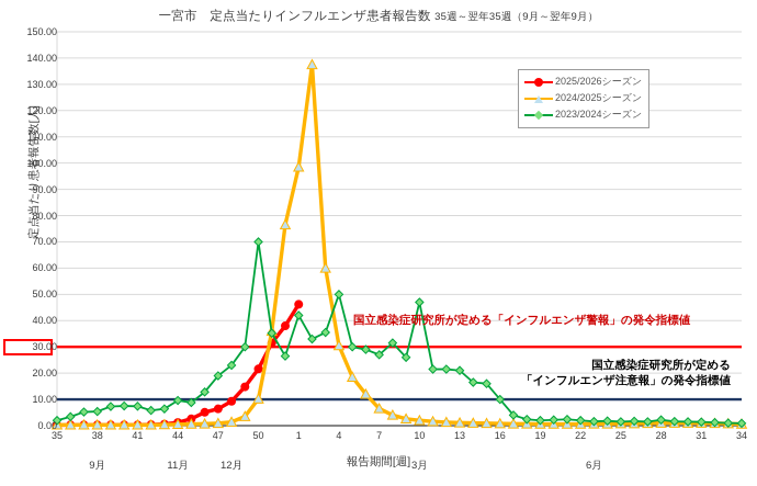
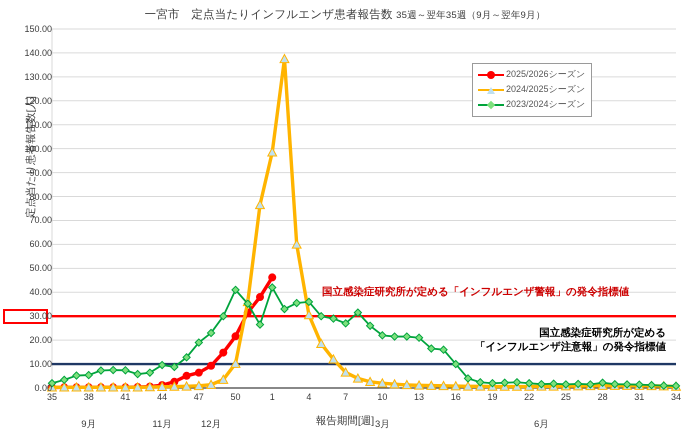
2023/2024シーズン/50: 70 -> 41
2023/2024シーズン/4: 50 -> 36
2023/2024シーズン/10: 47 -> 22
